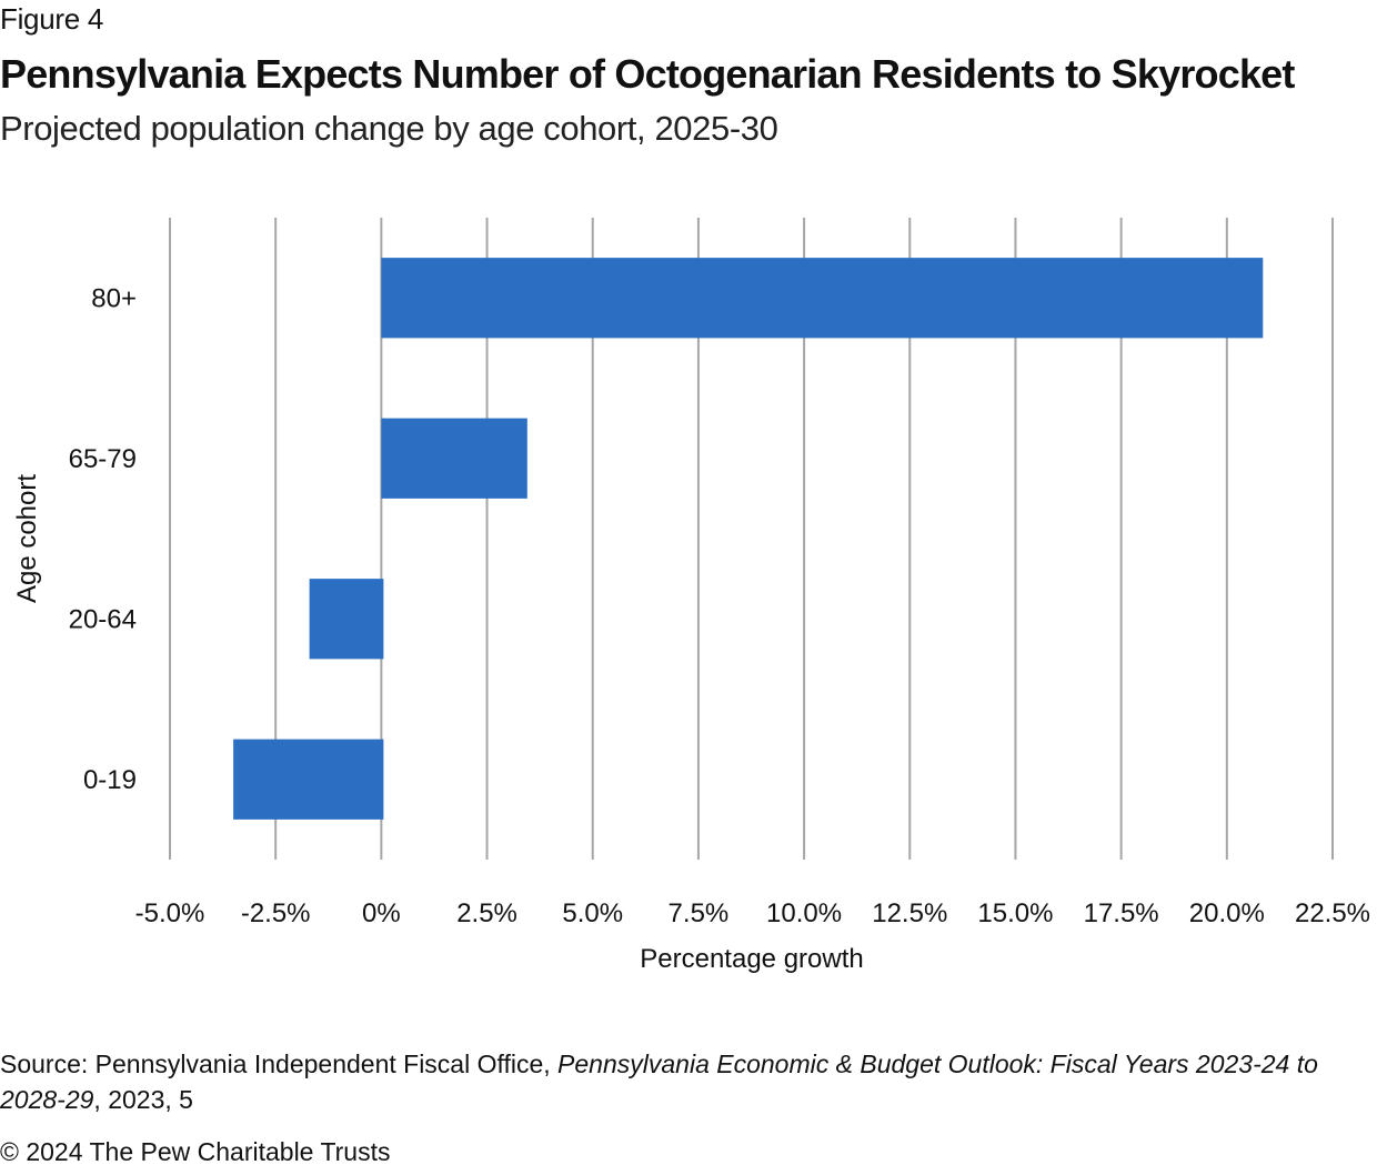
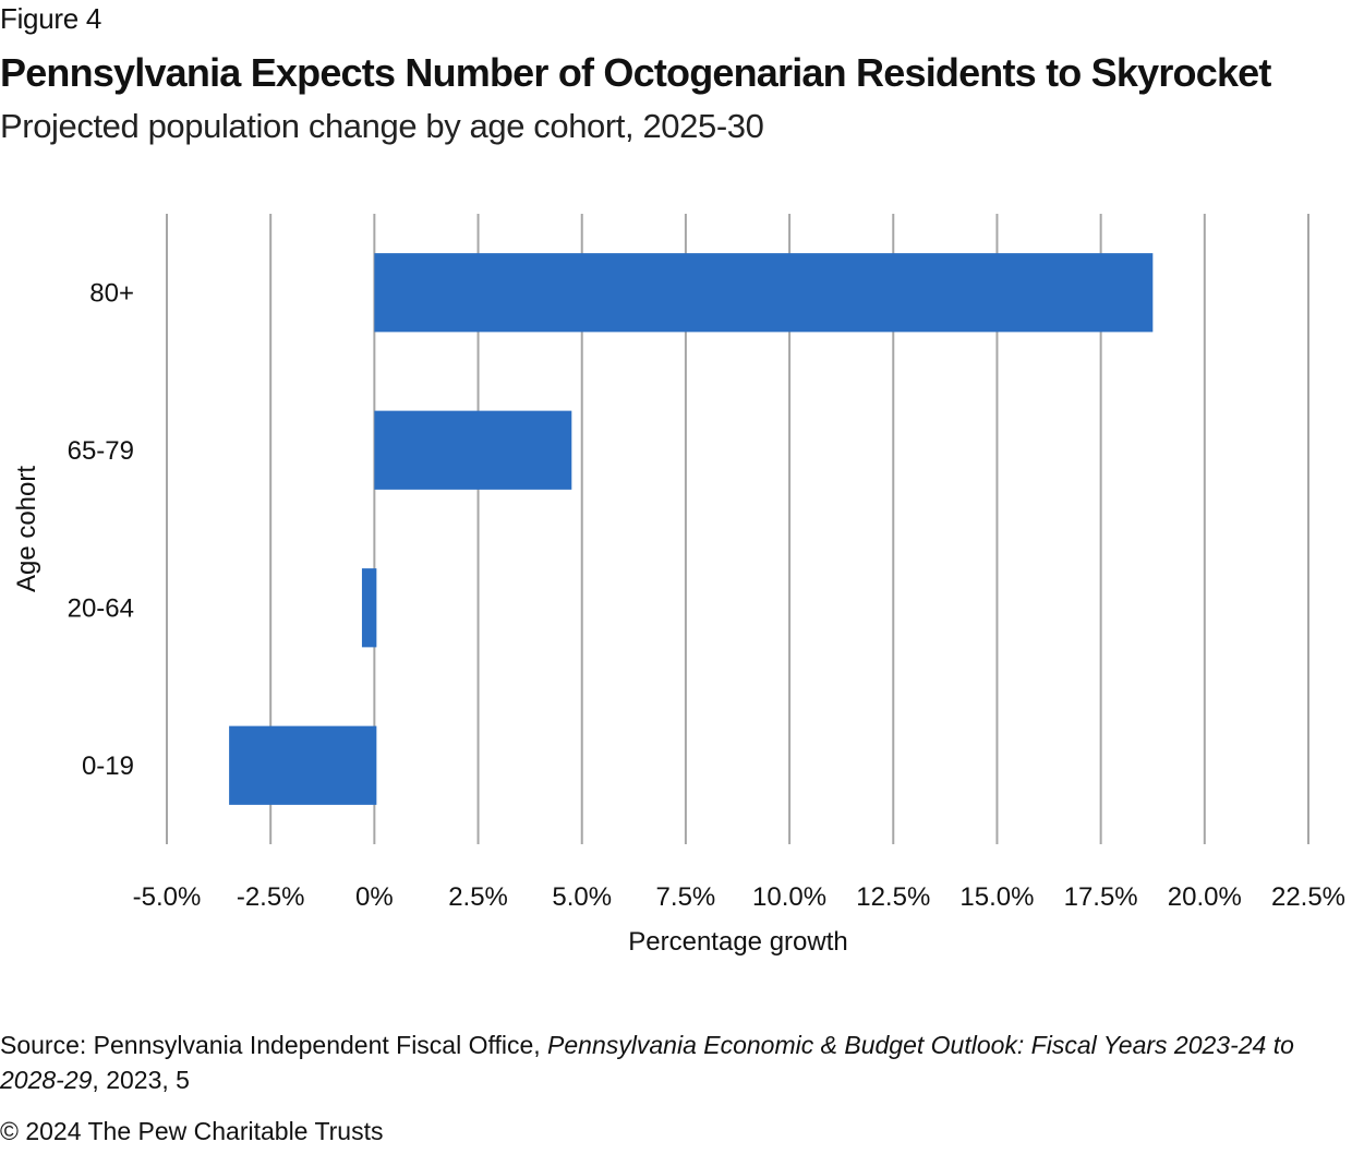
80+: 20.8% -> 18.7%
65-79: 3.4% -> 4.7%
20-64: -1.7% -> -0.3%
